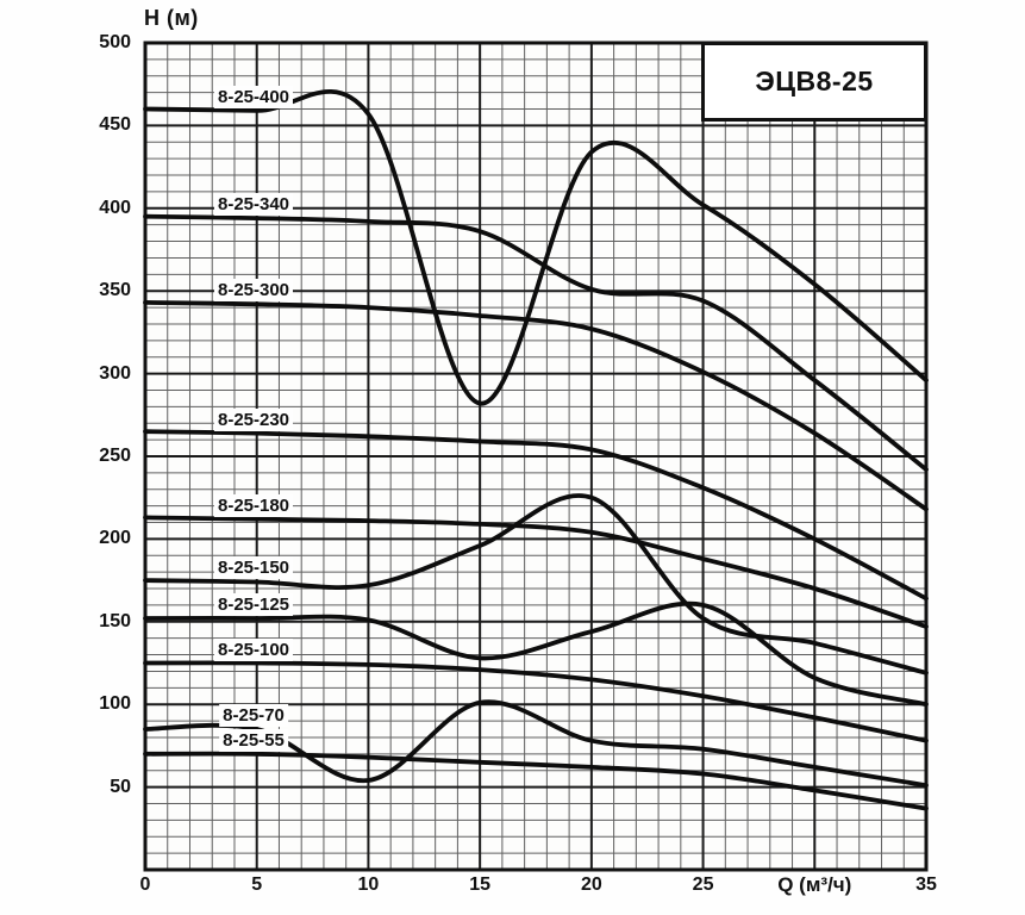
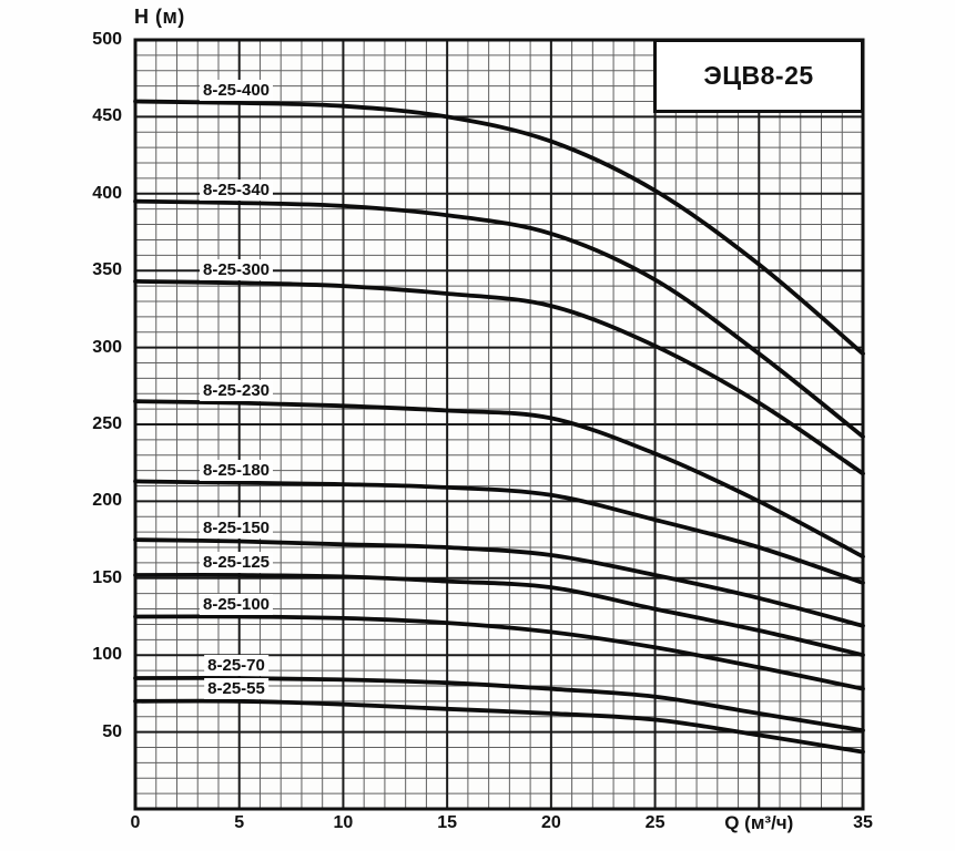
8-25-70/10: 54 -> 84
8-25-400/15: 282 -> 450
8-25-150/15: 196 -> 170
8-25-125/15: 128 -> 148
8-25-70/15: 101 -> 82
8-25-340/20: 351 -> 374
8-25-150/20: 225 -> 165
8-25-125/25: 160 -> 130
